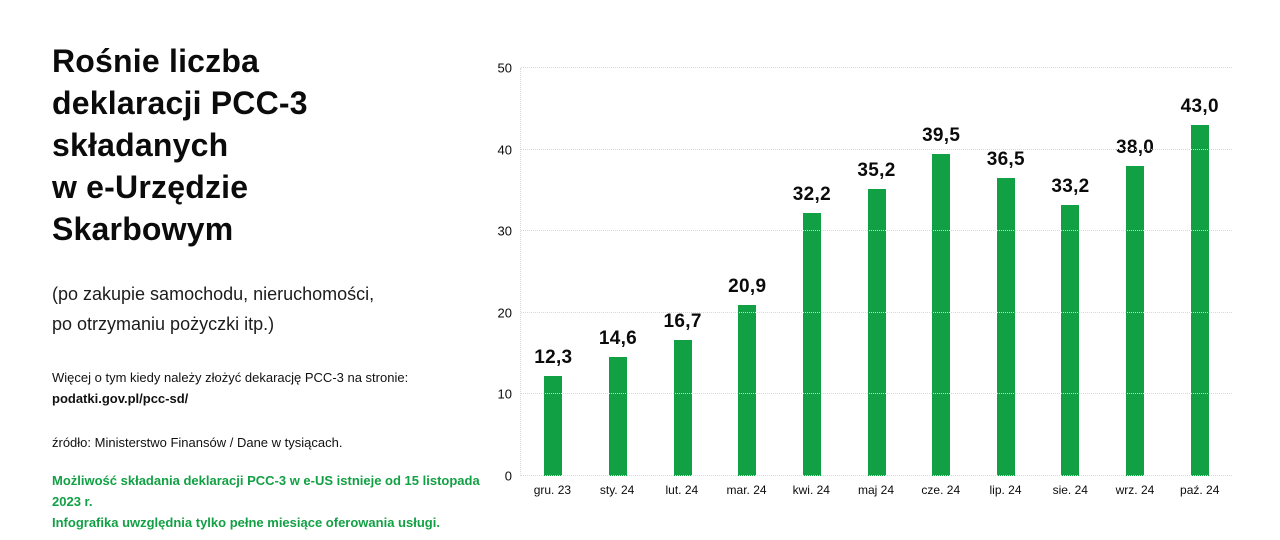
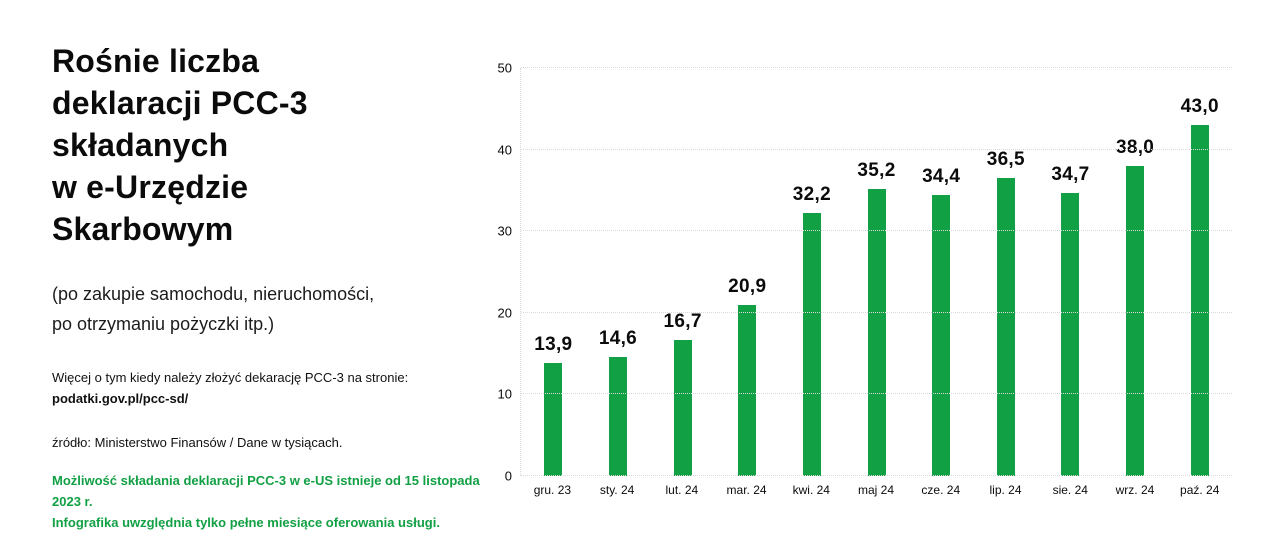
gru. 23: 12,3 -> 13,9
cze. 24: 39,5 -> 34,4
sie. 24: 33,2 -> 34,7
